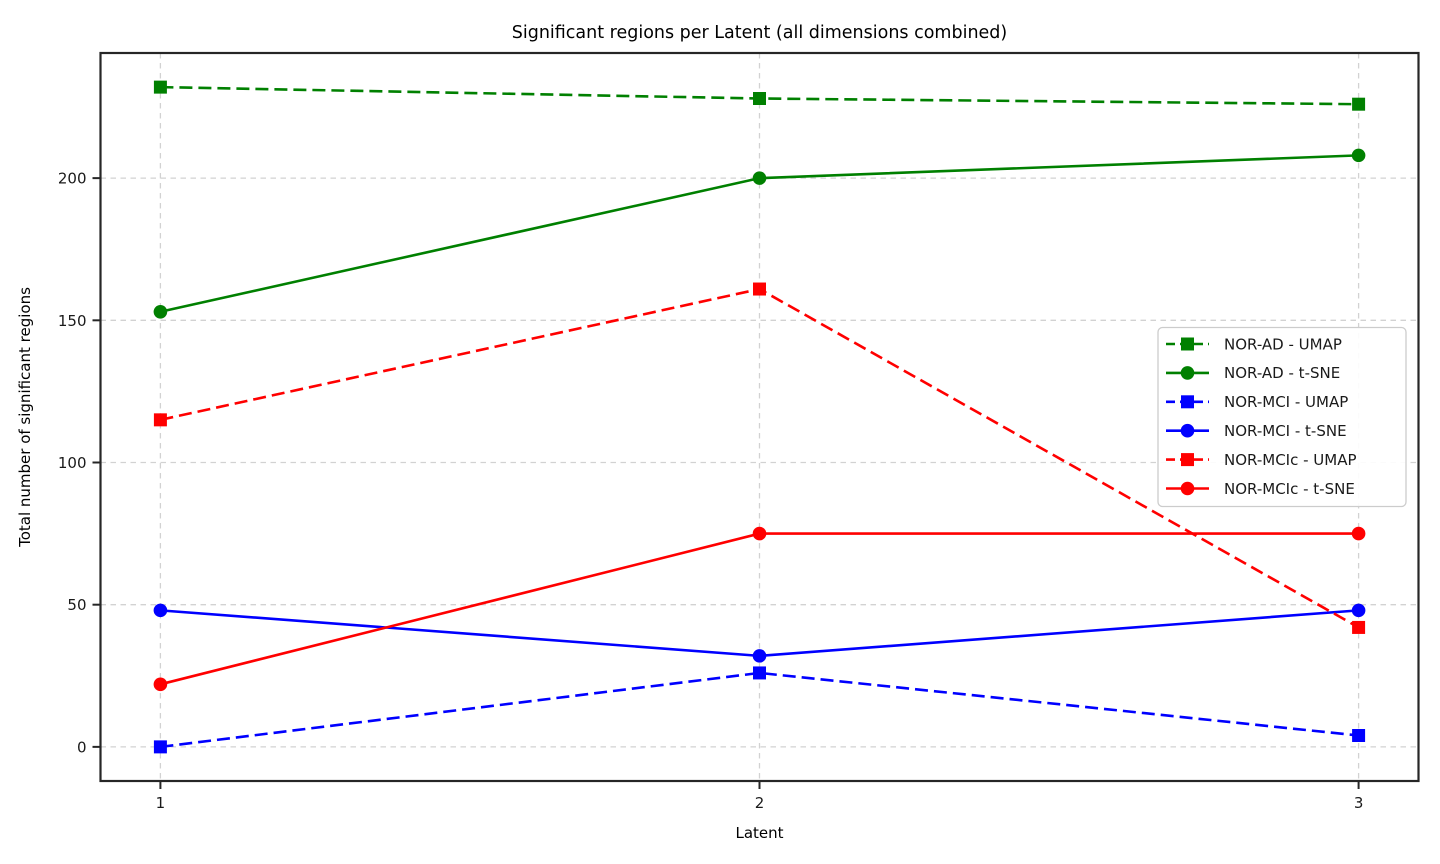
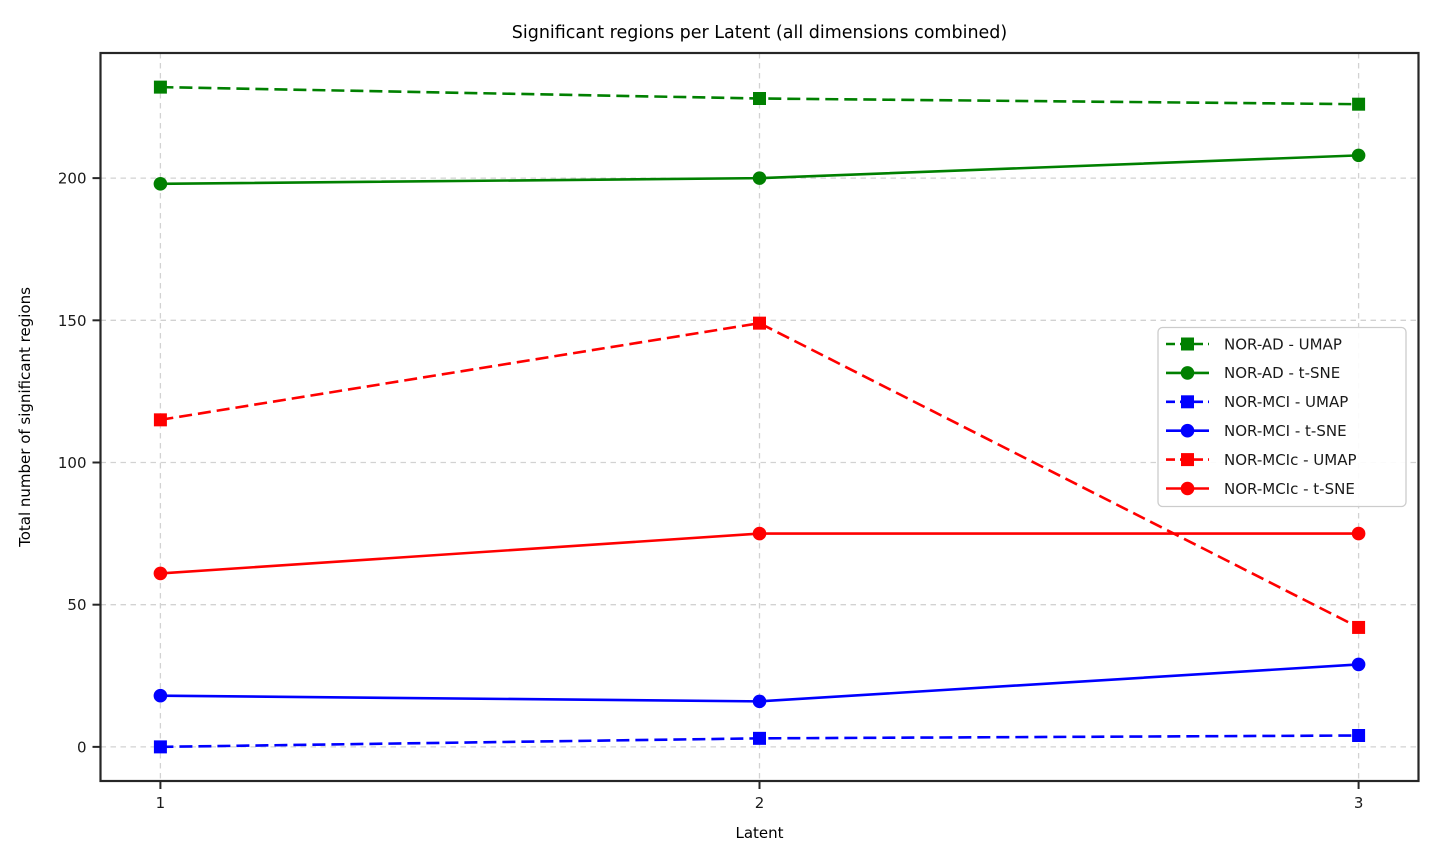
NOR-AD - t-SNE/1: 153 -> 198
NOR-MCI - t-SNE/1: 48 -> 18
NOR-MCIc - t-SNE/1: 22 -> 61
NOR-MCI - UMAP/2: 26 -> 3
NOR-MCI - t-SNE/2: 32 -> 16
NOR-MCIc - UMAP/2: 161 -> 149
NOR-MCI - t-SNE/3: 48 -> 29
